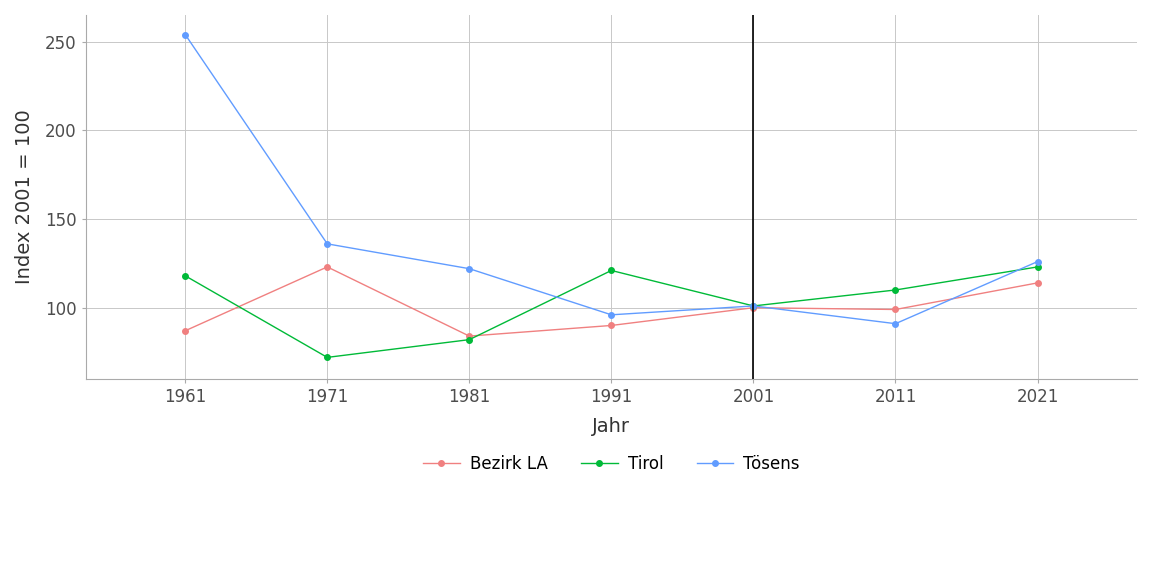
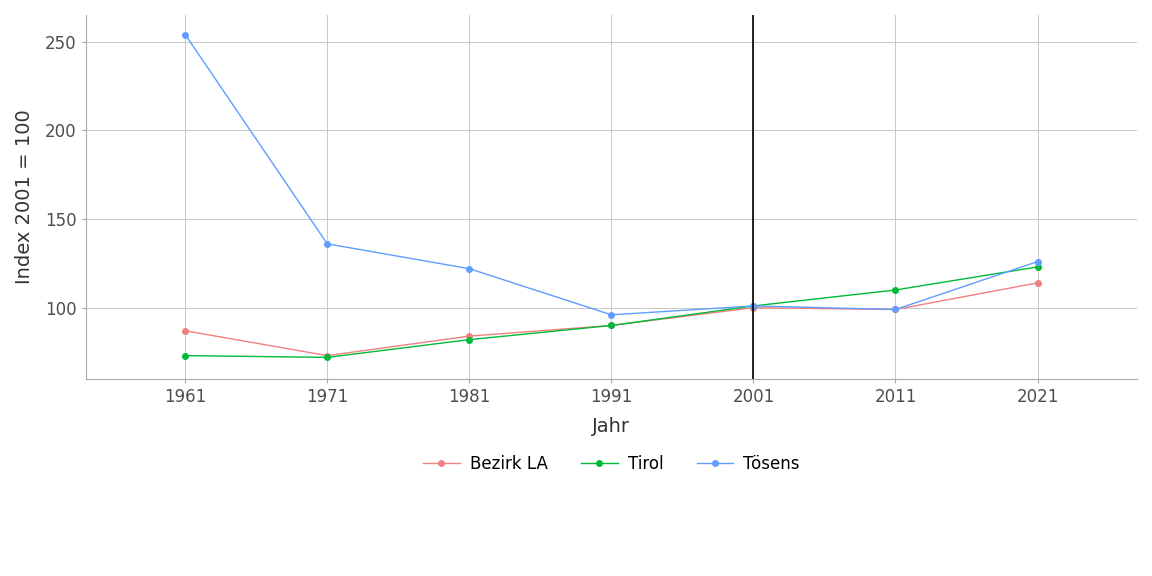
Tirol/1961: 118 -> 73
Bezirk LA/1971: 123 -> 73
Tirol/1991: 121 -> 90
Tösens/2011: 91 -> 99
